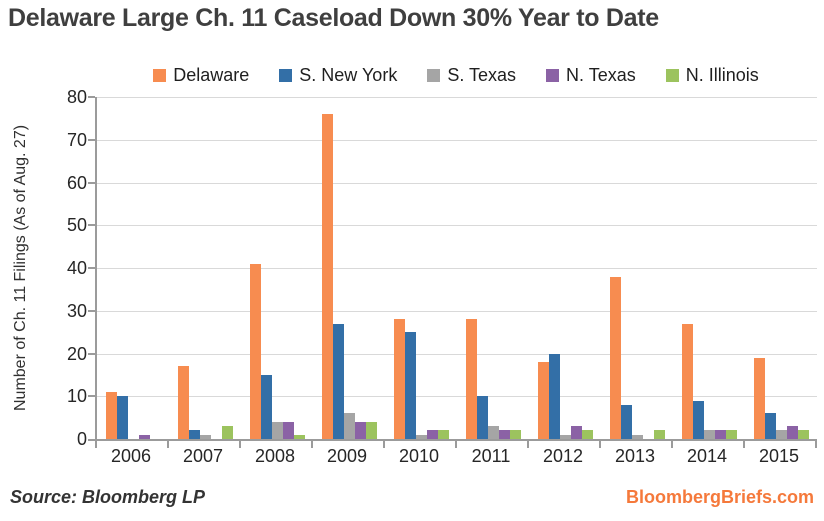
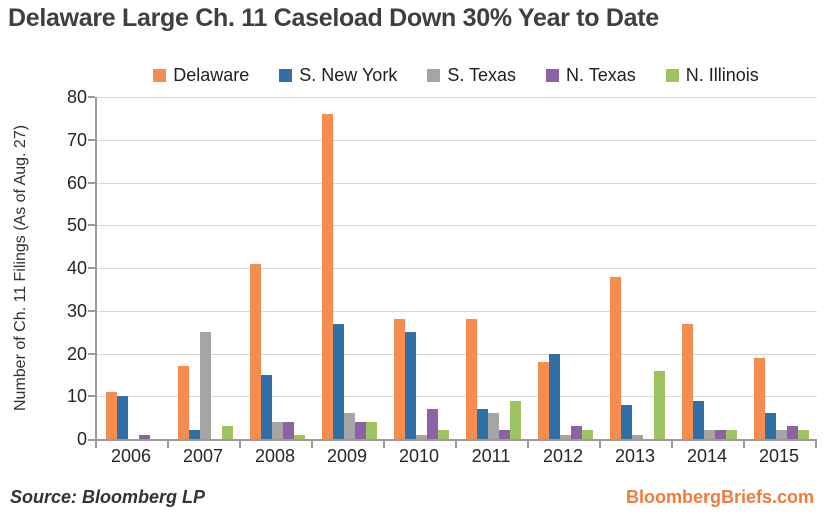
S. Texas/2007: 1 -> 25
N. Texas/2010: 2 -> 7
S. New York/2011: 10 -> 7
S. Texas/2011: 3 -> 6
N. Illinois/2011: 2 -> 9
N. Illinois/2013: 2 -> 16
